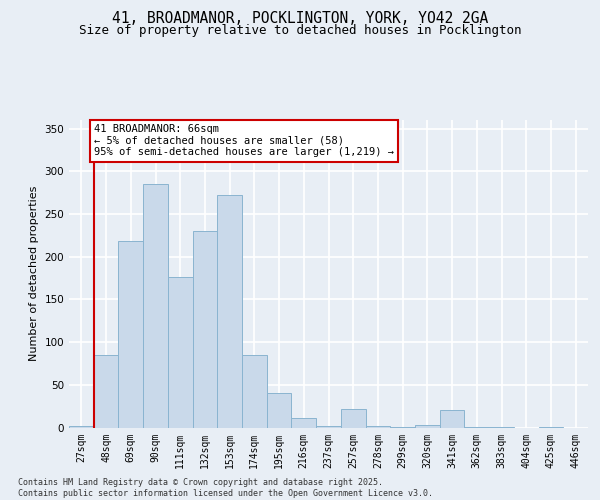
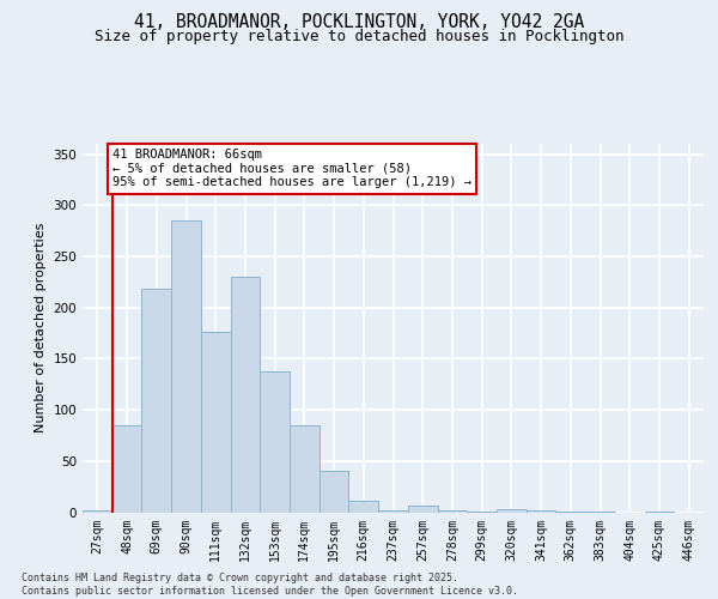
153sqm: 272 -> 138
257sqm: 22 -> 6
341sqm: 20 -> 2
